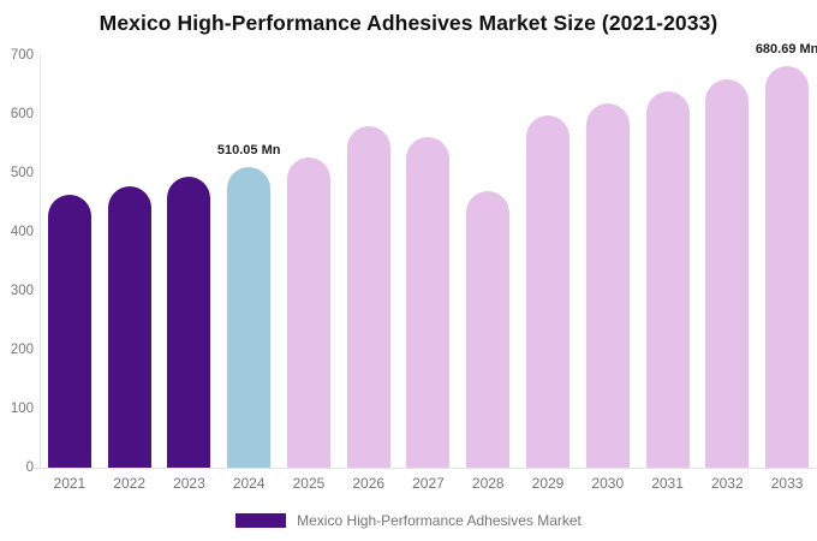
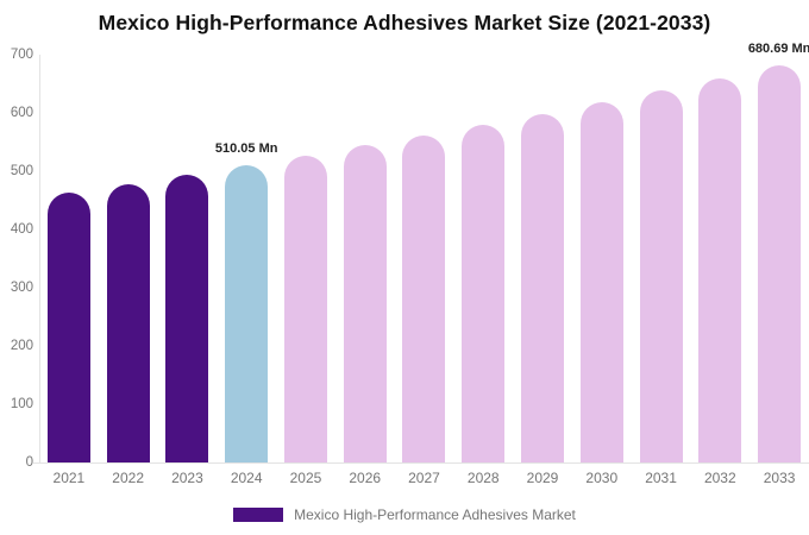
2026: 580 -> 540
2028: 470 -> 580
